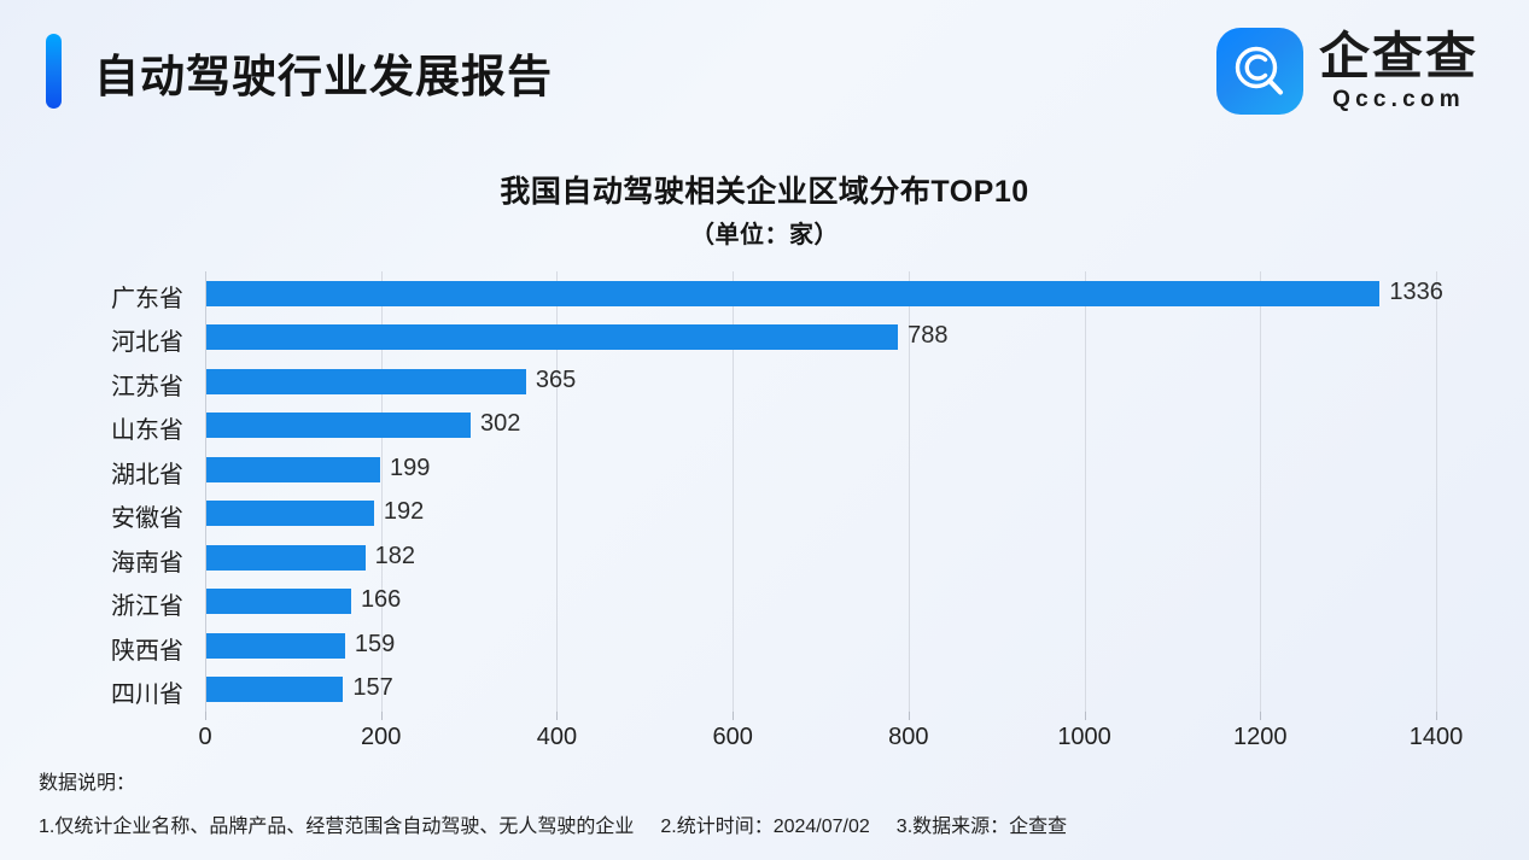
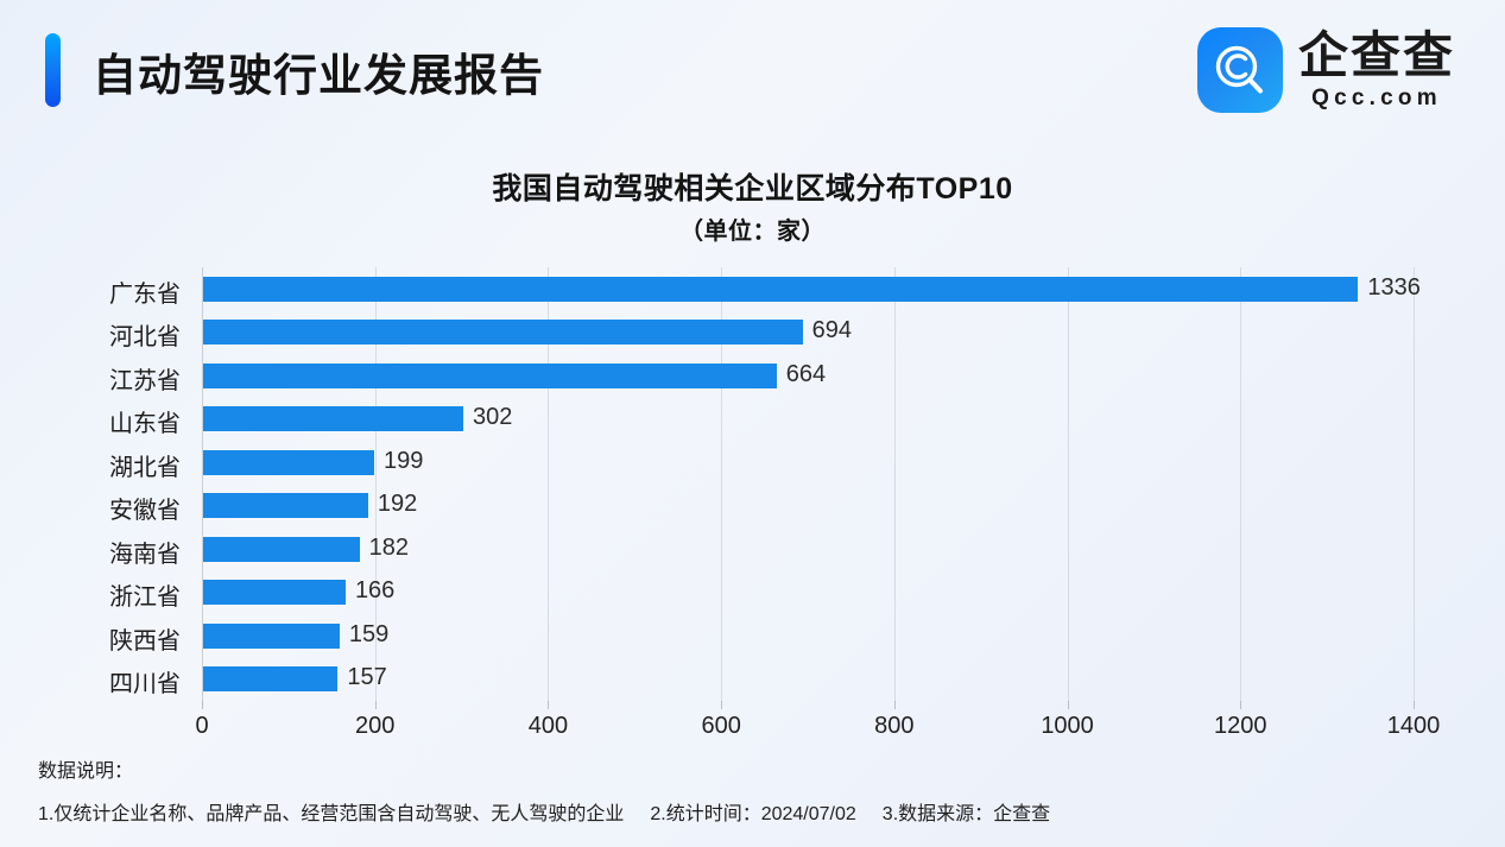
河北省: 788 -> 694
江苏省: 365 -> 664
